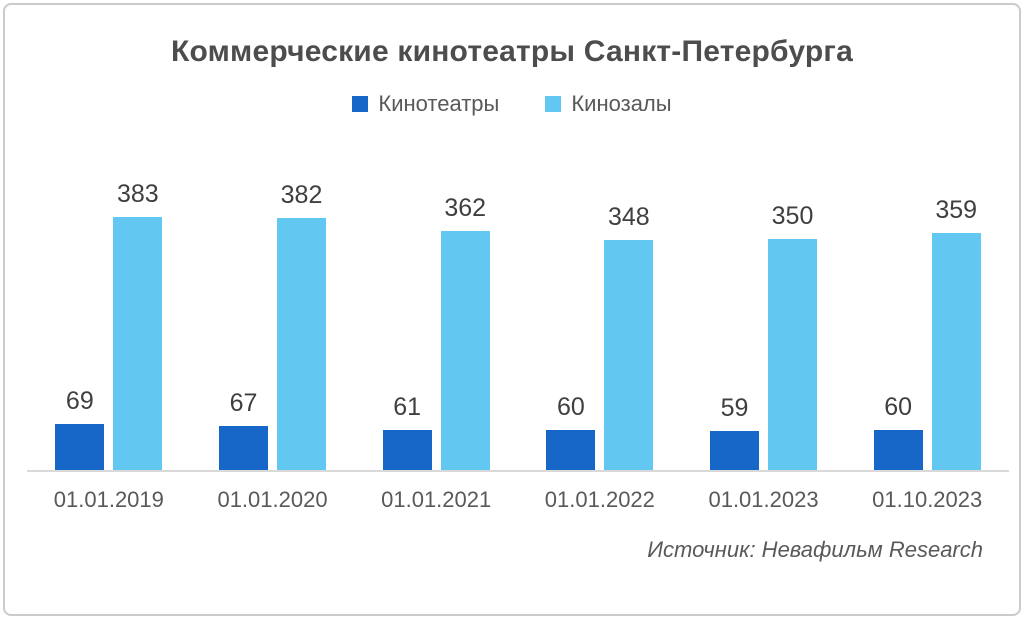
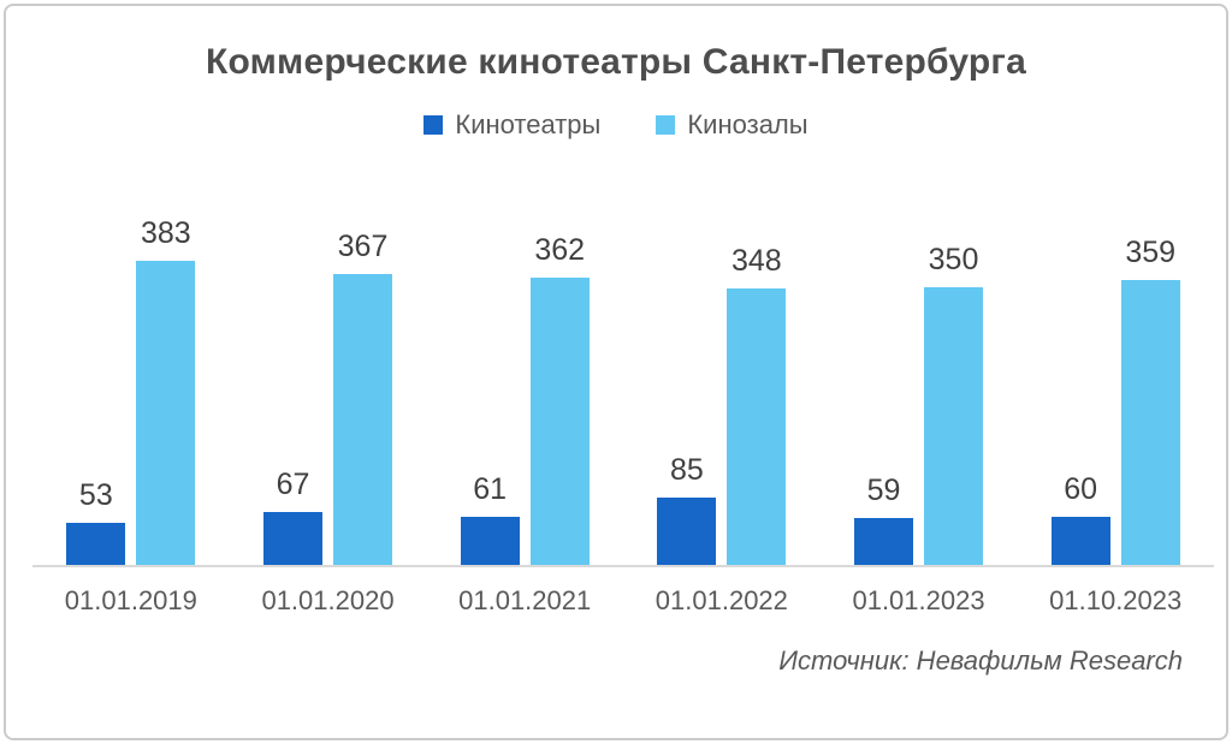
Кинотеатры/01.01.2019: 69 -> 53
Кинозалы/01.01.2020: 382 -> 367
Кинотеатры/01.01.2022: 60 -> 85
